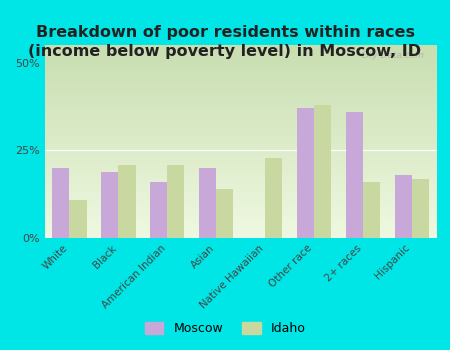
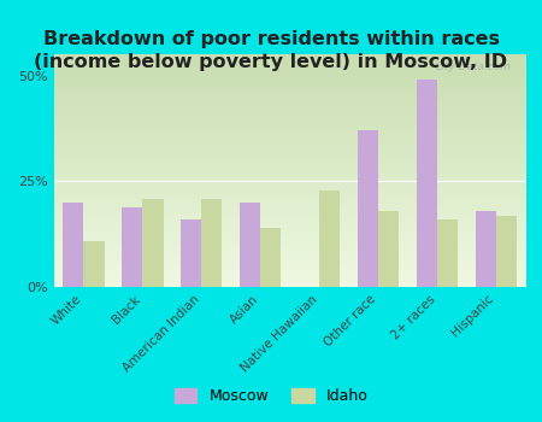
Idaho/Other race: 38% -> 18%
Moscow/2+ races: 36% -> 49%
